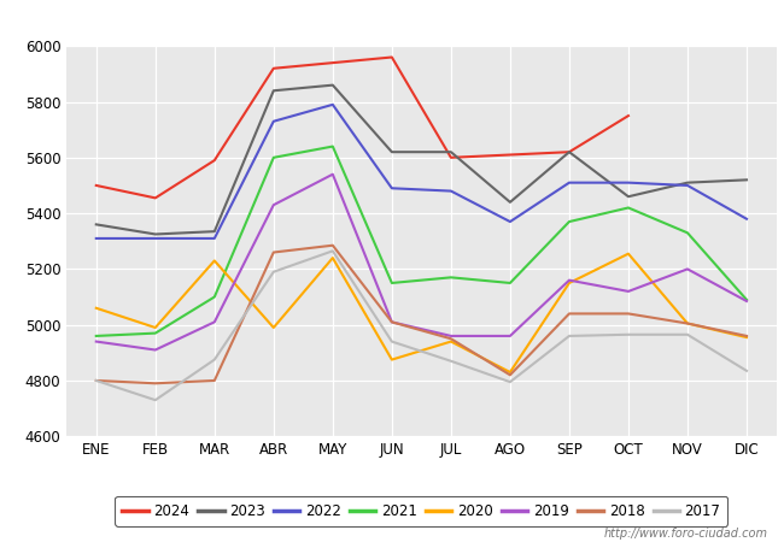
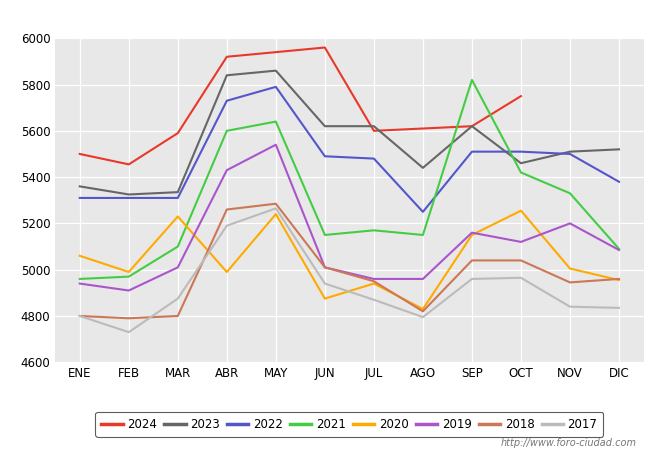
2022/AGO: 5370 -> 5250
2021/SEP: 5370 -> 5820
2018/NOV: 5005 -> 4945
2017/NOV: 4965 -> 4840
